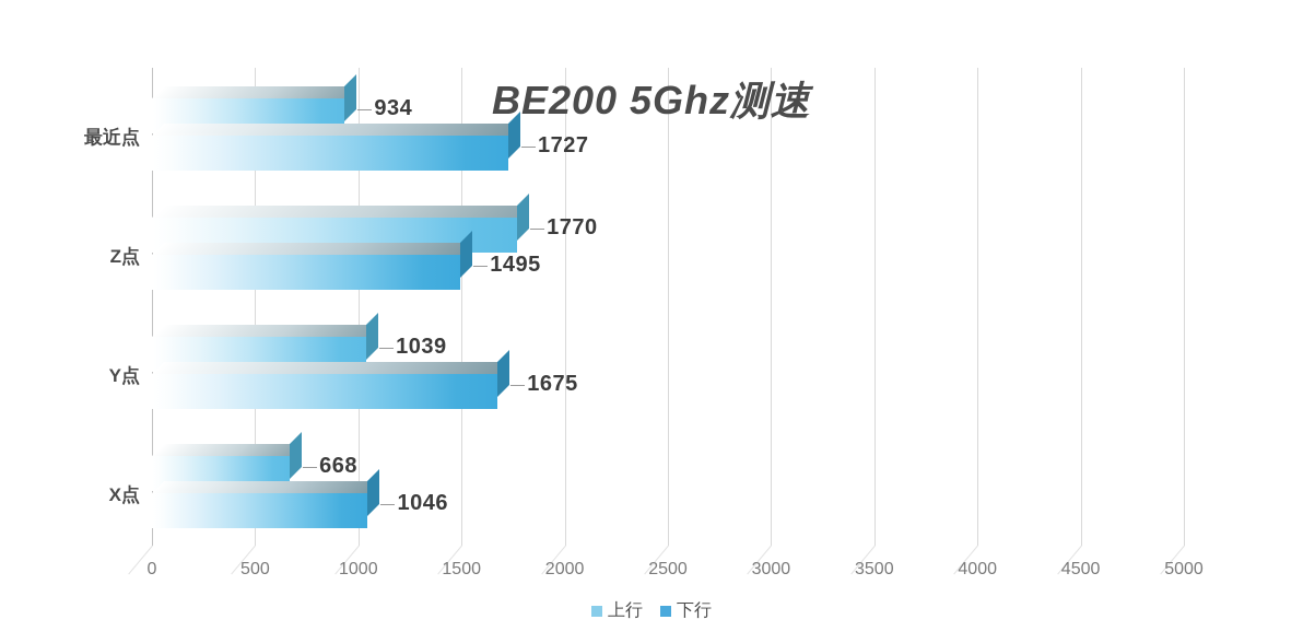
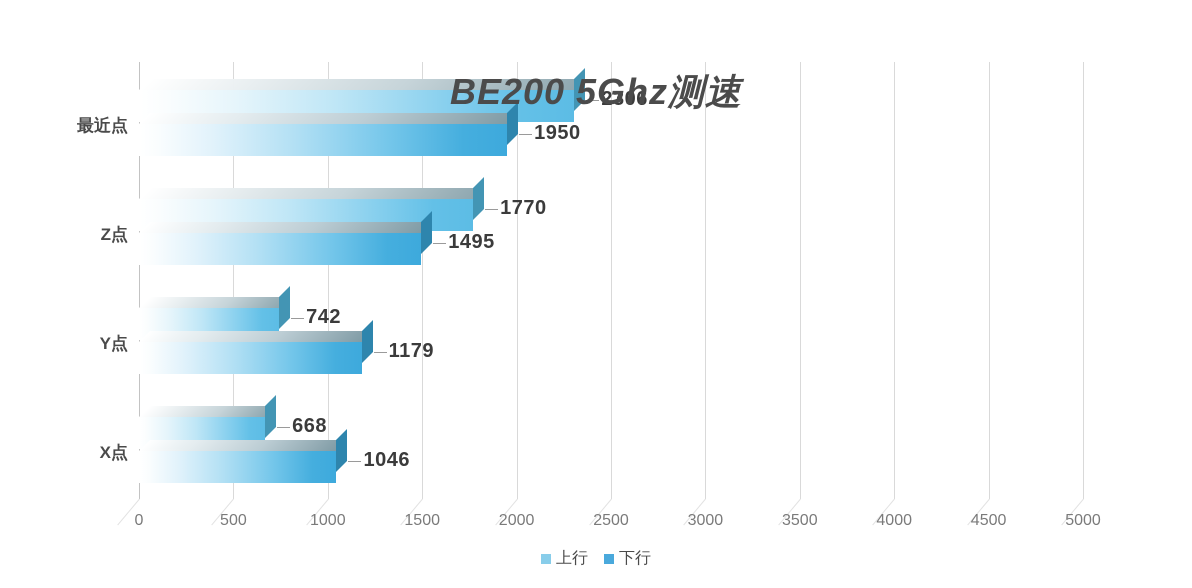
上行/最近点: 934 -> 2306
下行/最近点: 1727 -> 1950
上行/Y点: 1039 -> 742
下行/Y点: 1675 -> 1179
